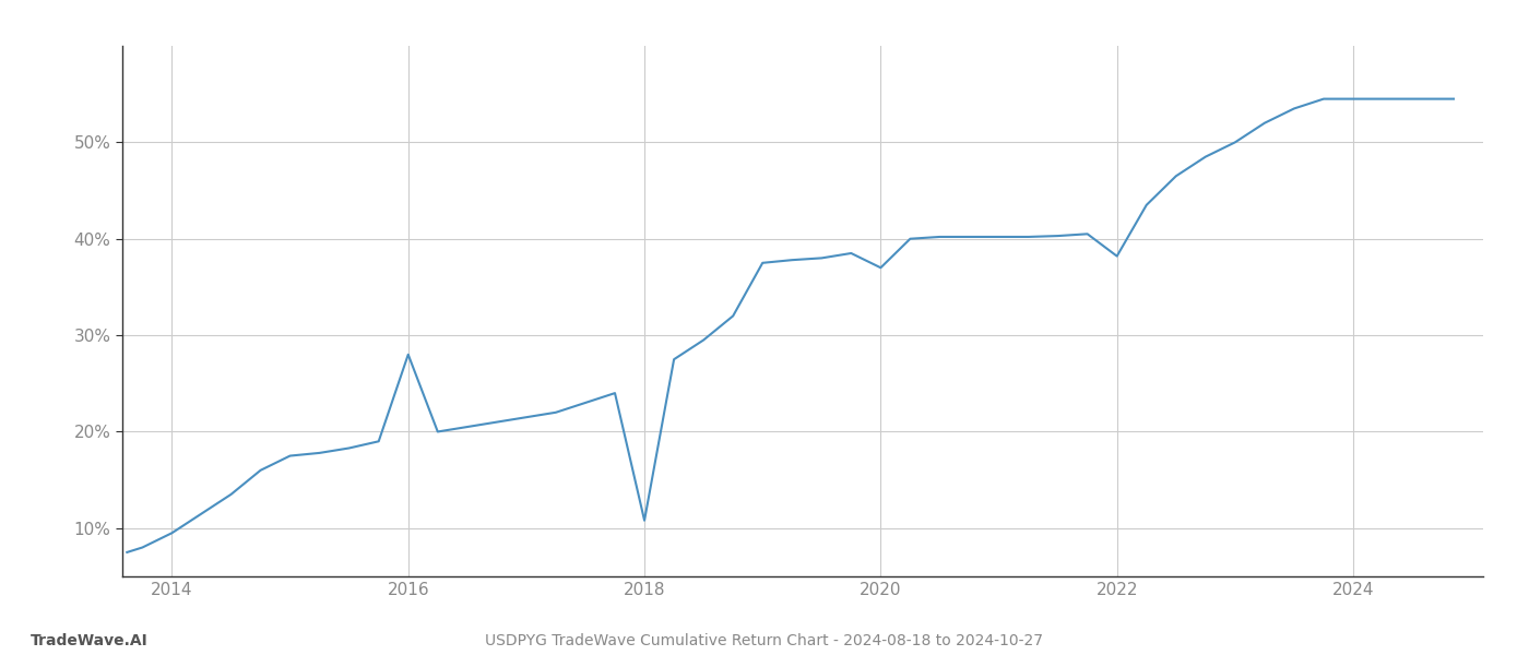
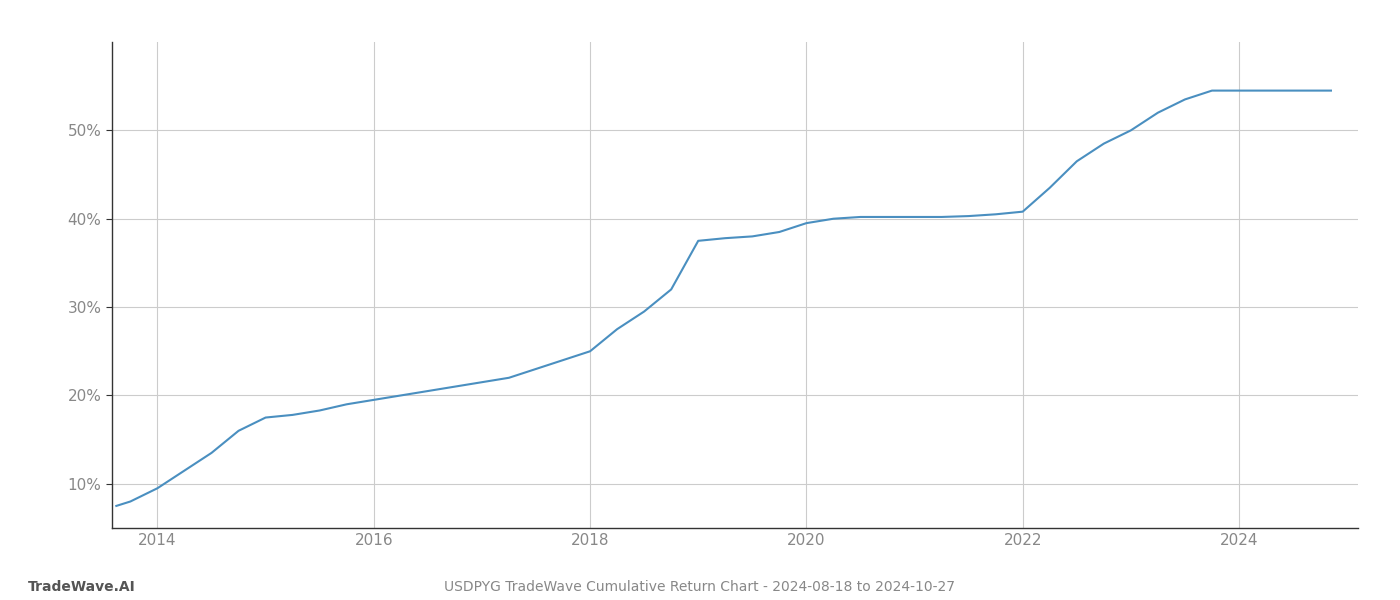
2016: 28.0% -> 19.5%
2018: 10.8% -> 25.0%
2020: 37.0% -> 39.5%
2022: 38.2% -> 40.8%
